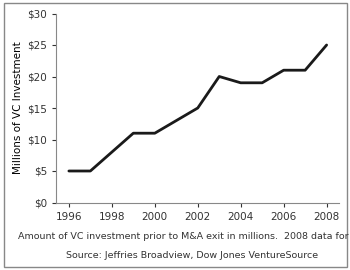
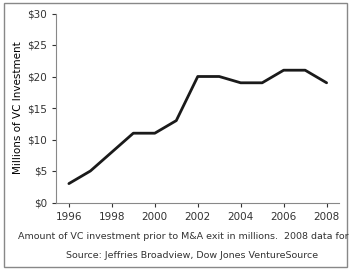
1996: $5 -> $3
2002: $15 -> $20
2008: $25 -> $19
